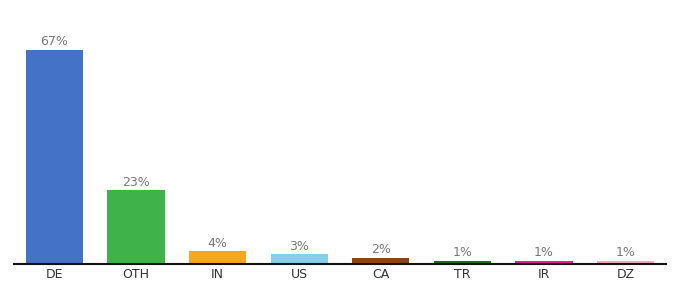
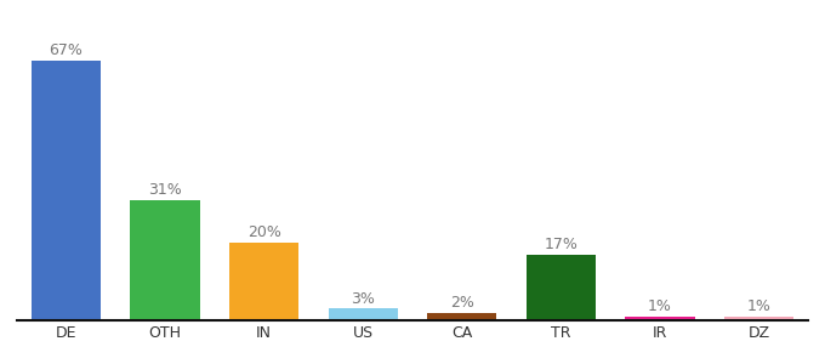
OTH: 23% -> 31%
IN: 4% -> 20%
TR: 1% -> 17%
